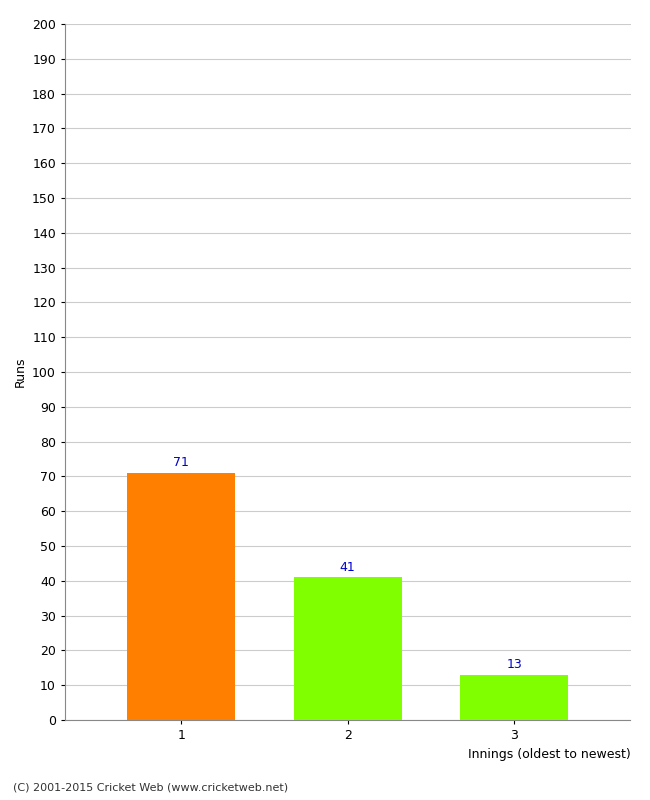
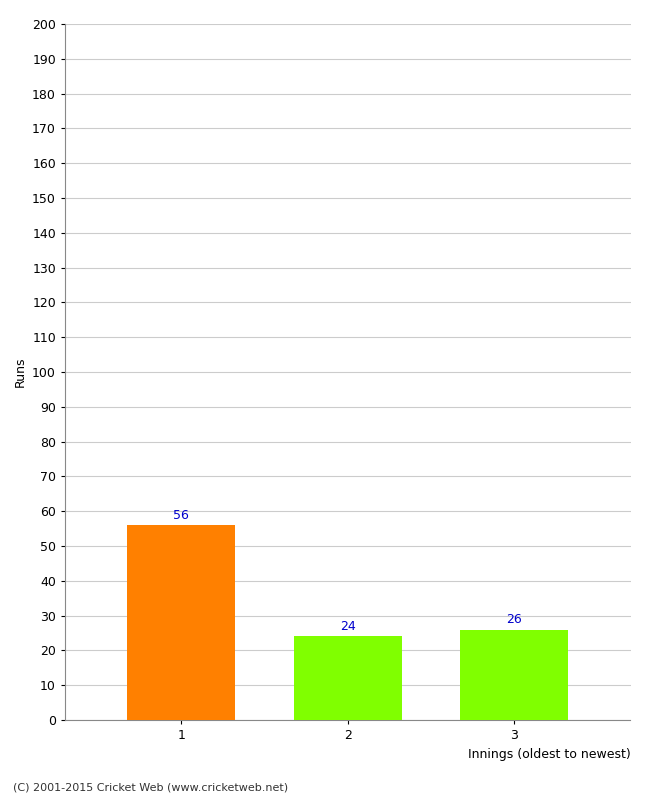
1: 71 -> 56
2: 41 -> 24
3: 13 -> 26
